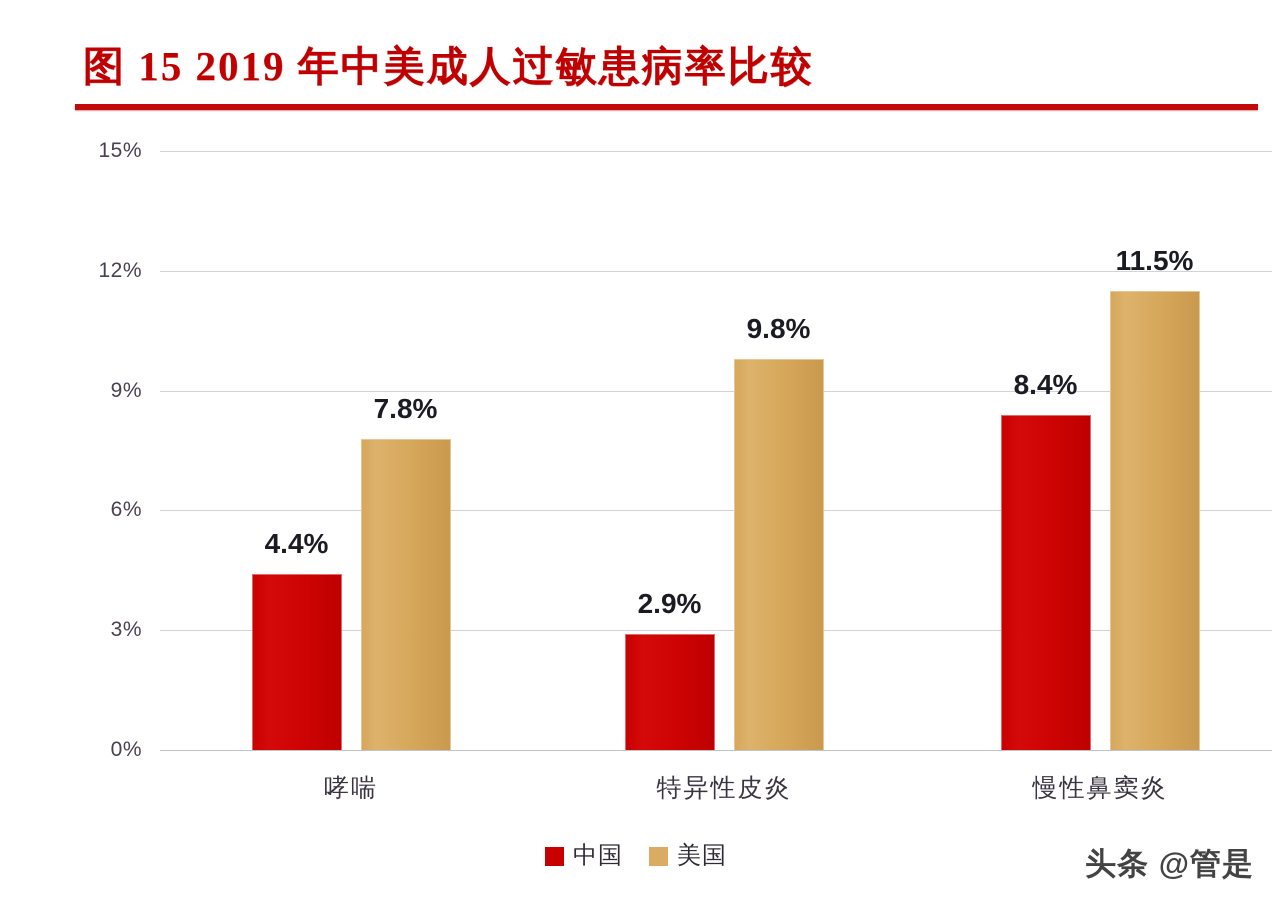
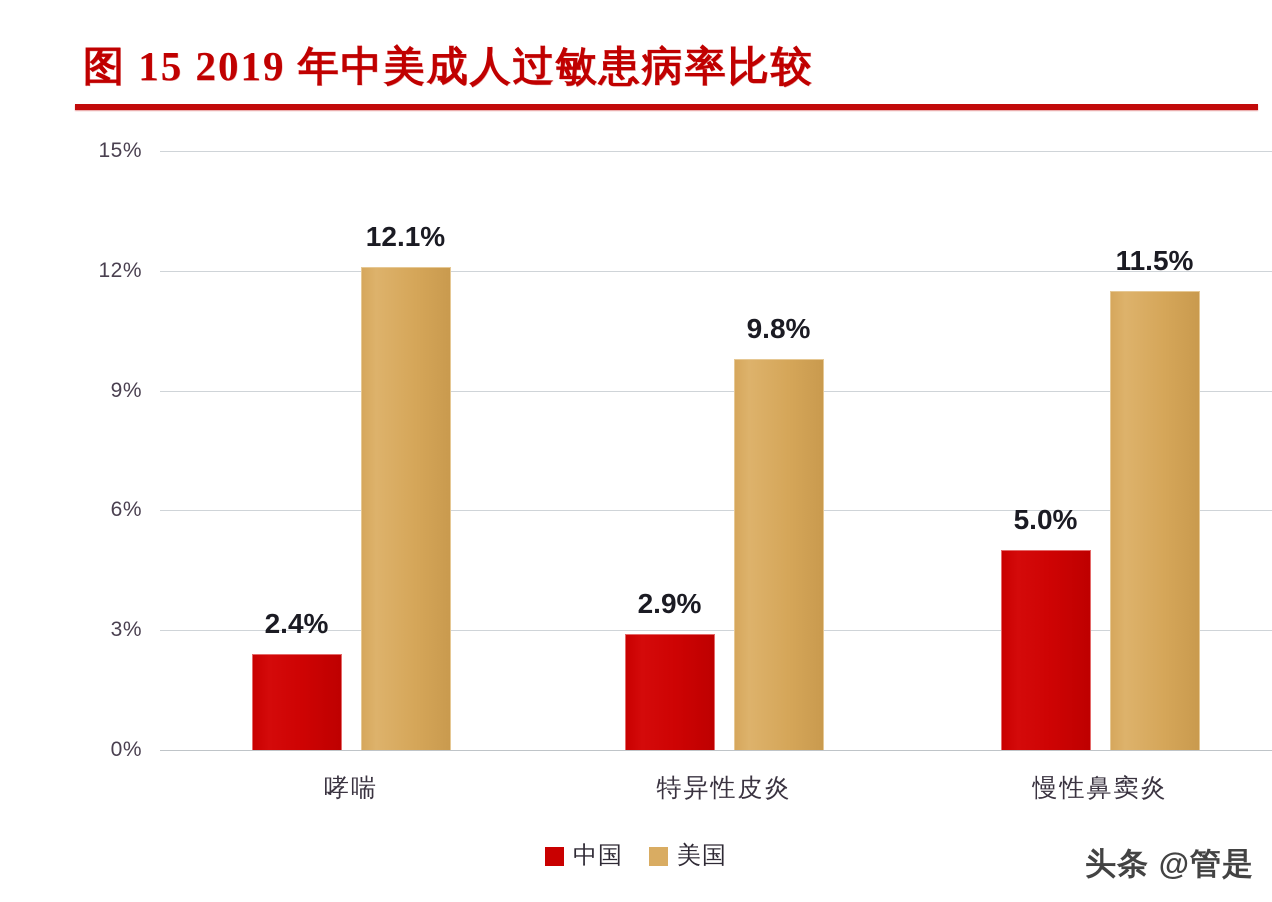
中国/哮喘: 4.4% -> 2.4%
美国/哮喘: 7.8% -> 12.1%
中国/慢性鼻窦炎: 8.4% -> 5.0%
